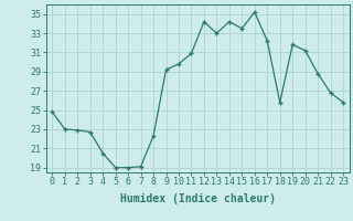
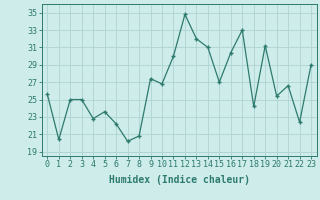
0: 24.8 -> 25.6
1: 23.0 -> 20.4
2: 22.9 -> 25.0
3: 22.7 -> 25.0
4: 20.5 -> 22.8
5: 19.0 -> 23.6
6: 19.0 -> 22.2
7: 19.1 -> 20.2
8: 22.3 -> 20.8
9: 29.2 -> 27.4
10: 29.8 -> 26.8
11: 30.9 -> 30.0
12: 34.2 -> 34.8
13: 33.0 -> 32.0
14: 34.2 -> 31.0
15: 33.5 -> 27.0
16: 35.2 -> 30.4
17: 32.2 -> 33.0
18: 25.8 -> 24.2
19: 31.8 -> 31.2
20: 31.2 -> 25.4
21: 28.8 -> 26.6
22: 26.8 -> 22.4
23: 25.8 -> 29.0
